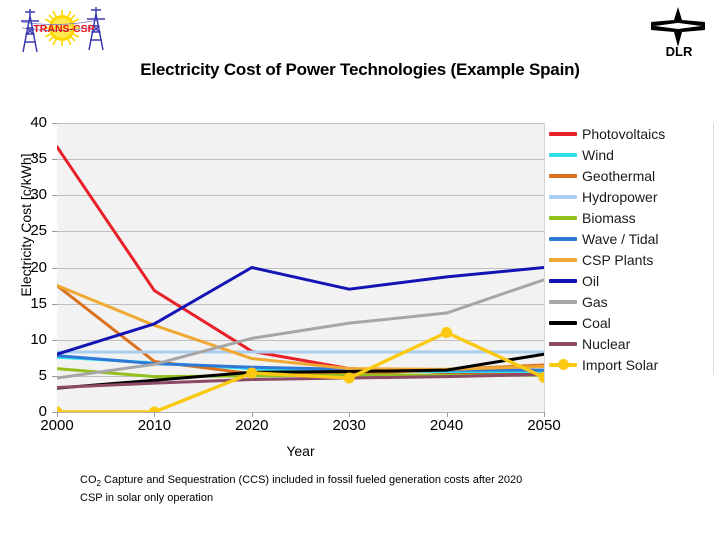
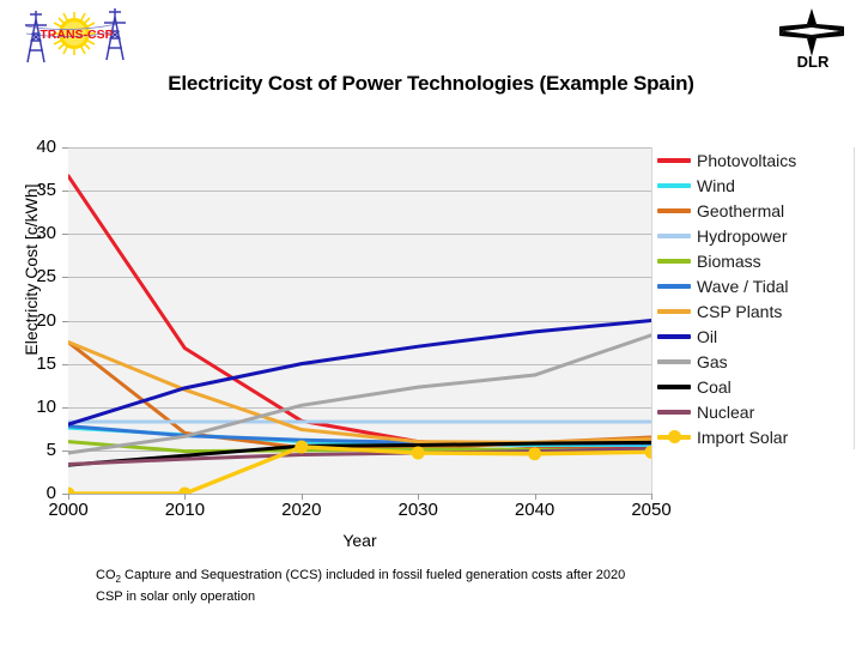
Oil/2020: 20 -> 15
Import Solar/2040: 11 -> 5
Coal/2050: 8 -> 6
